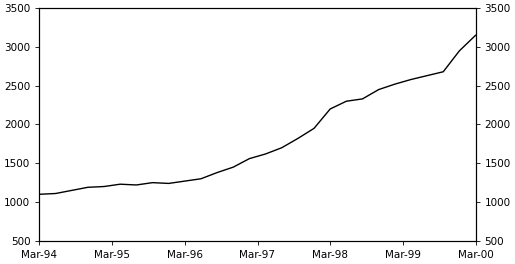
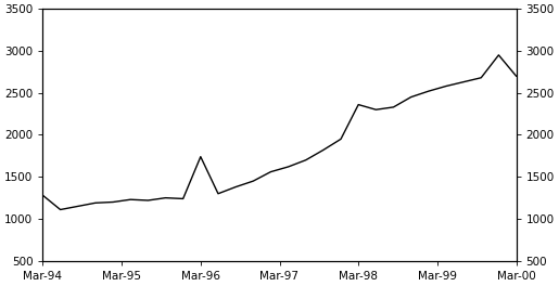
Mar-94: 1100 -> 1280
Mar-96: 1270 -> 1740
Mar-98: 2200 -> 2360
Mar-00: 3150 -> 2700
